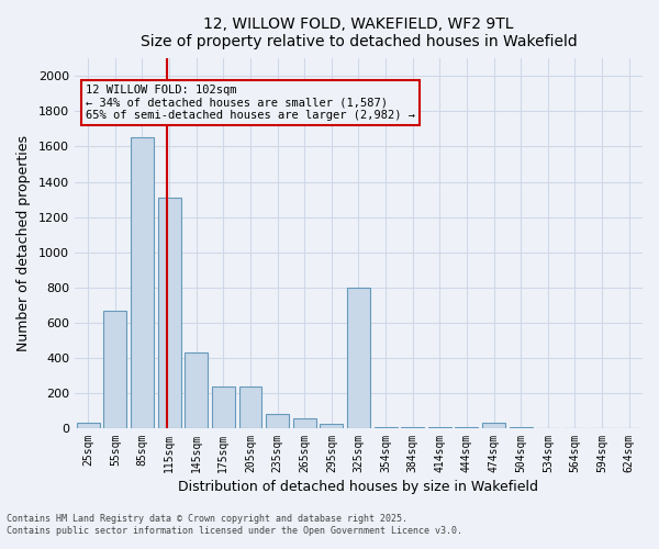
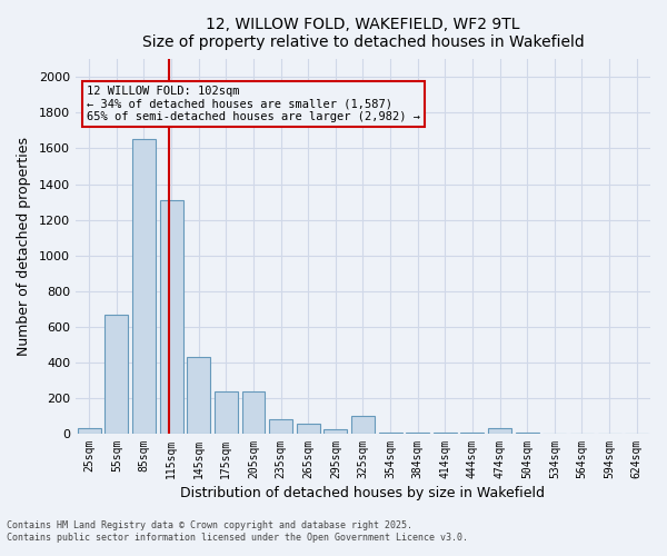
325sqm: 800 -> 100
